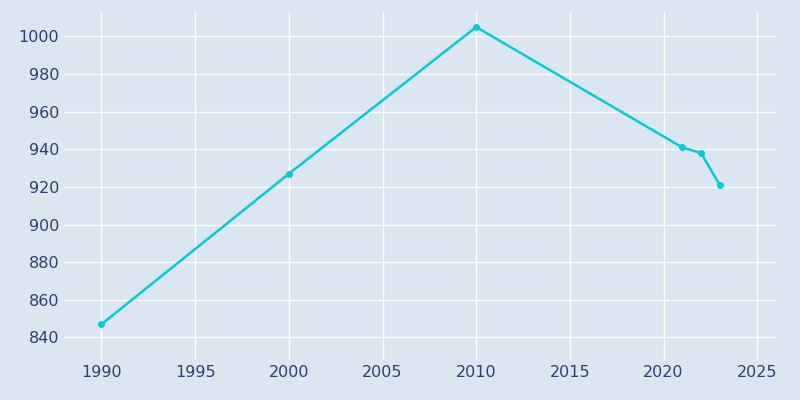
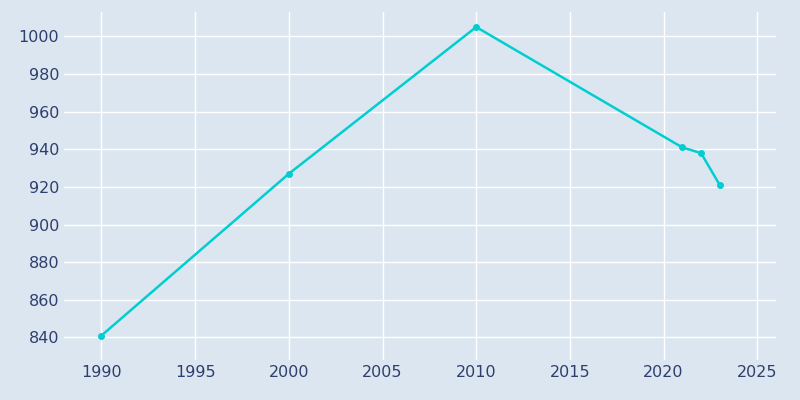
1990: 847 -> 841
